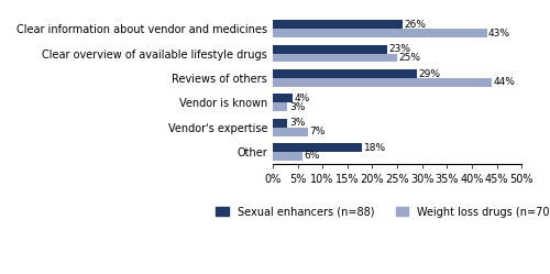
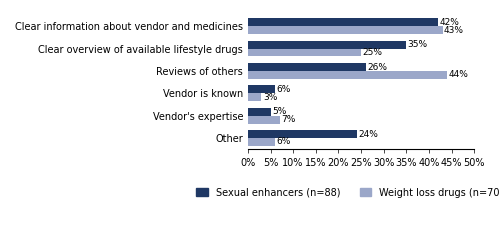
Sexual enhancers (n=88)/Clear information about vendor and medicines: 26% -> 42%
Sexual enhancers (n=88)/Clear overview of available lifestyle drugs: 23% -> 35%
Sexual enhancers (n=88)/Reviews of others: 29% -> 26%
Sexual enhancers (n=88)/Vendor is known: 4% -> 6%
Sexual enhancers (n=88)/Vendor's expertise: 3% -> 5%
Sexual enhancers (n=88)/Other: 18% -> 24%
